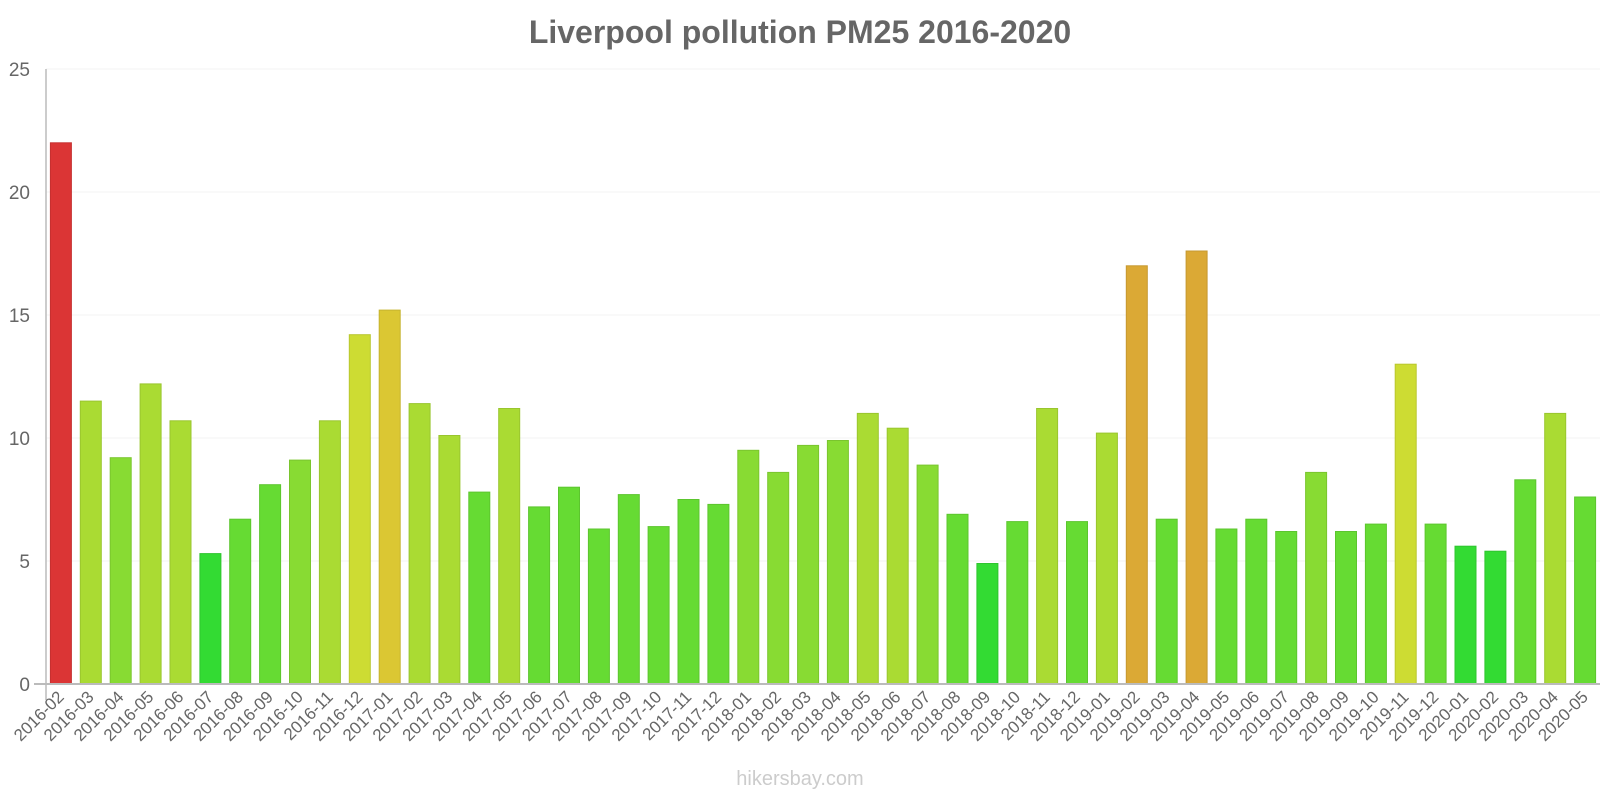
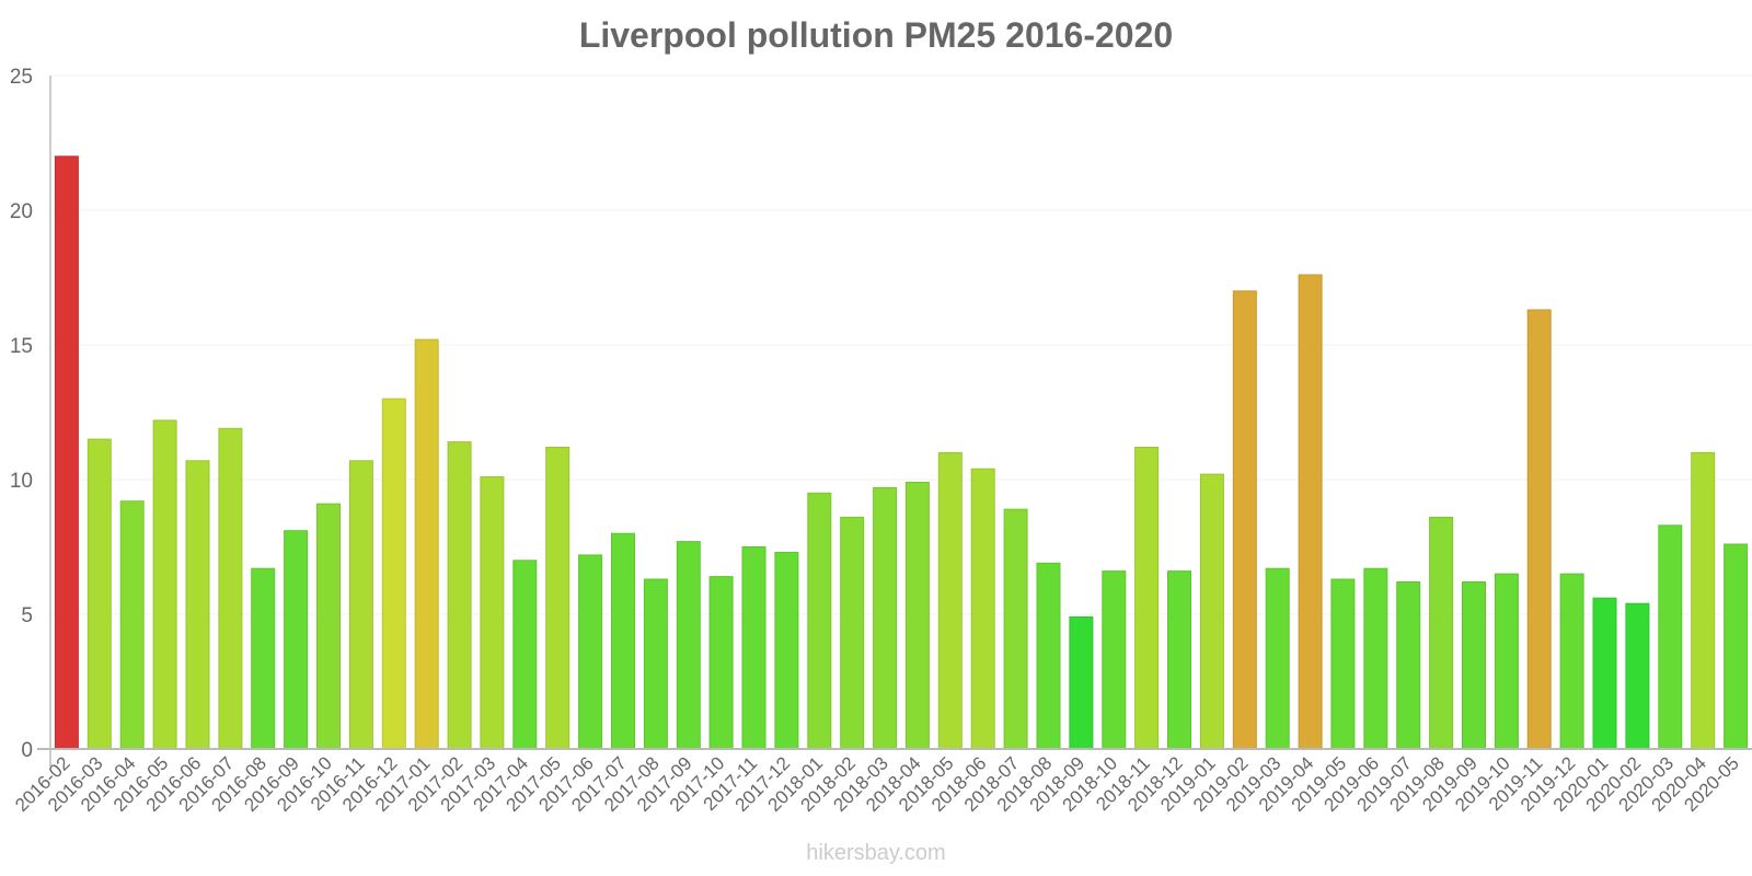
2016-07: 5.3 -> 11.9
2016-12: 14.2 -> 13.0
2017-04: 7.8 -> 7.0
2019-11: 13.0 -> 16.3
